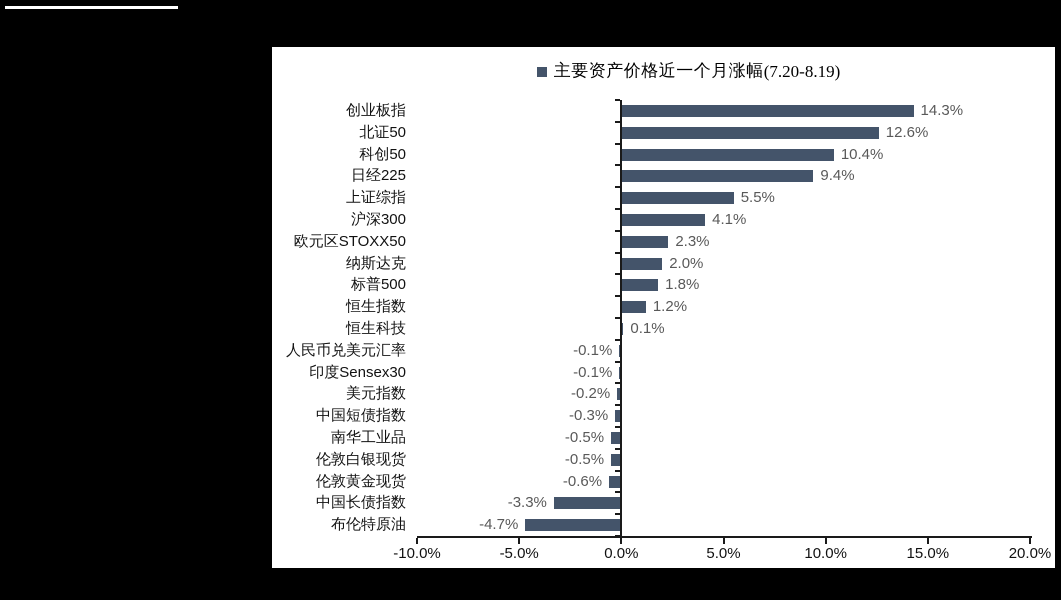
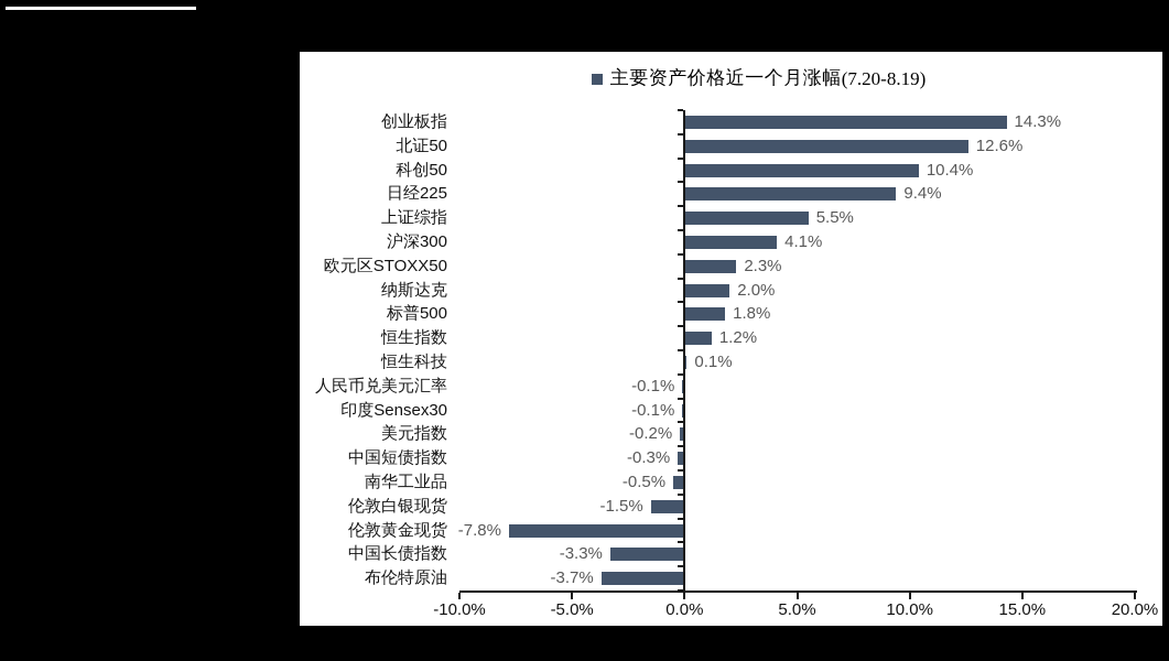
伦敦白银现货: -0.5% -> -1.5%
伦敦黄金现货: -0.6% -> -7.8%
布伦特原油: -4.7% -> -3.7%
